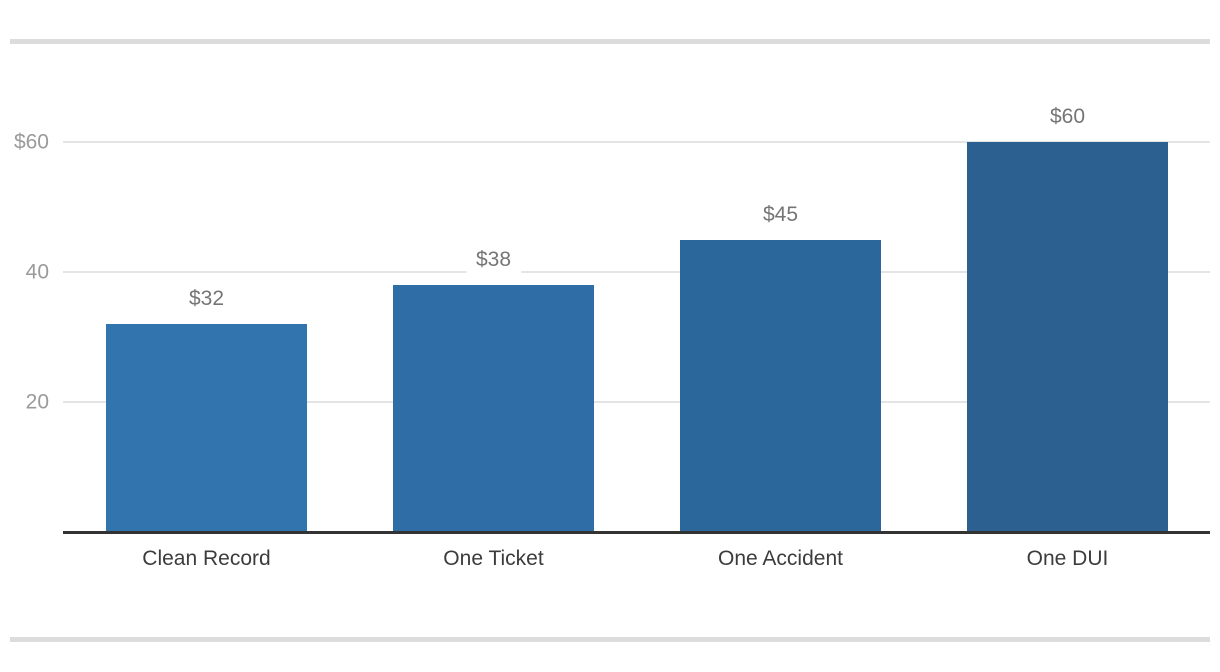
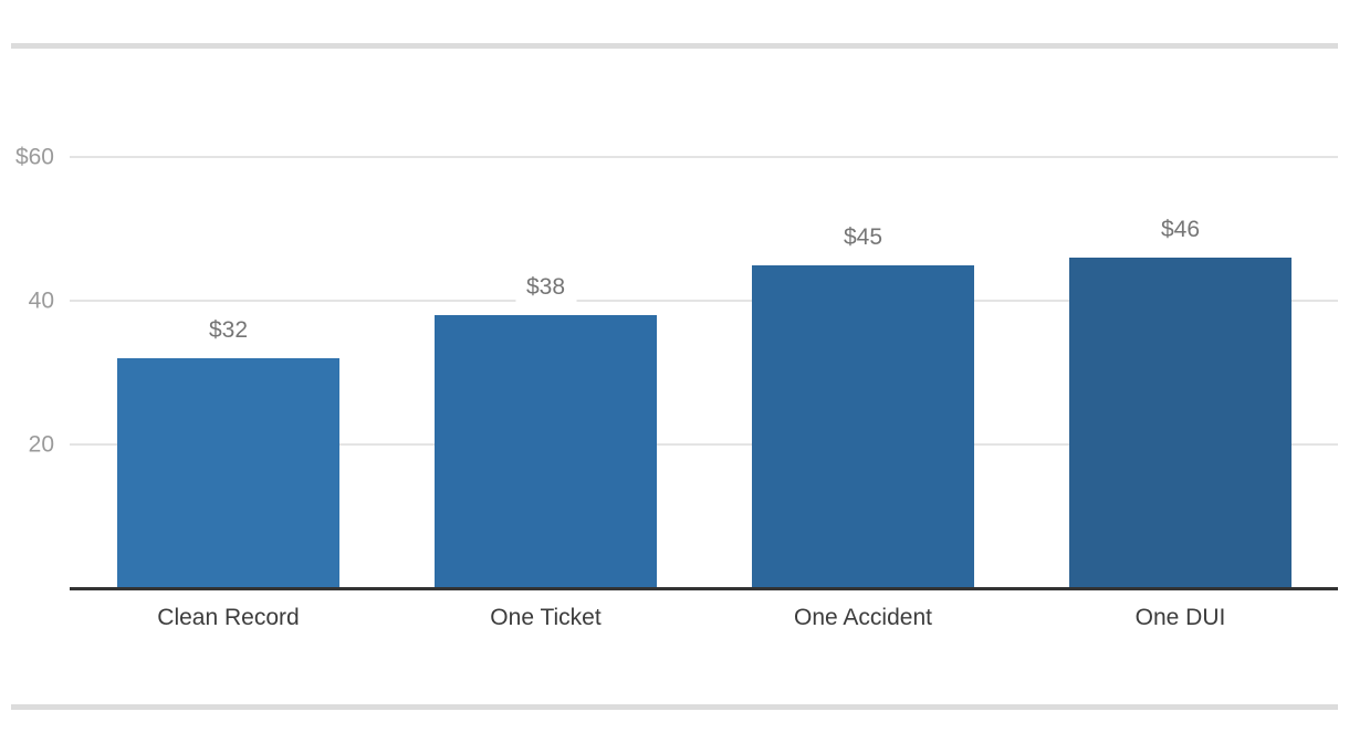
One DUI: $60 -> $46
